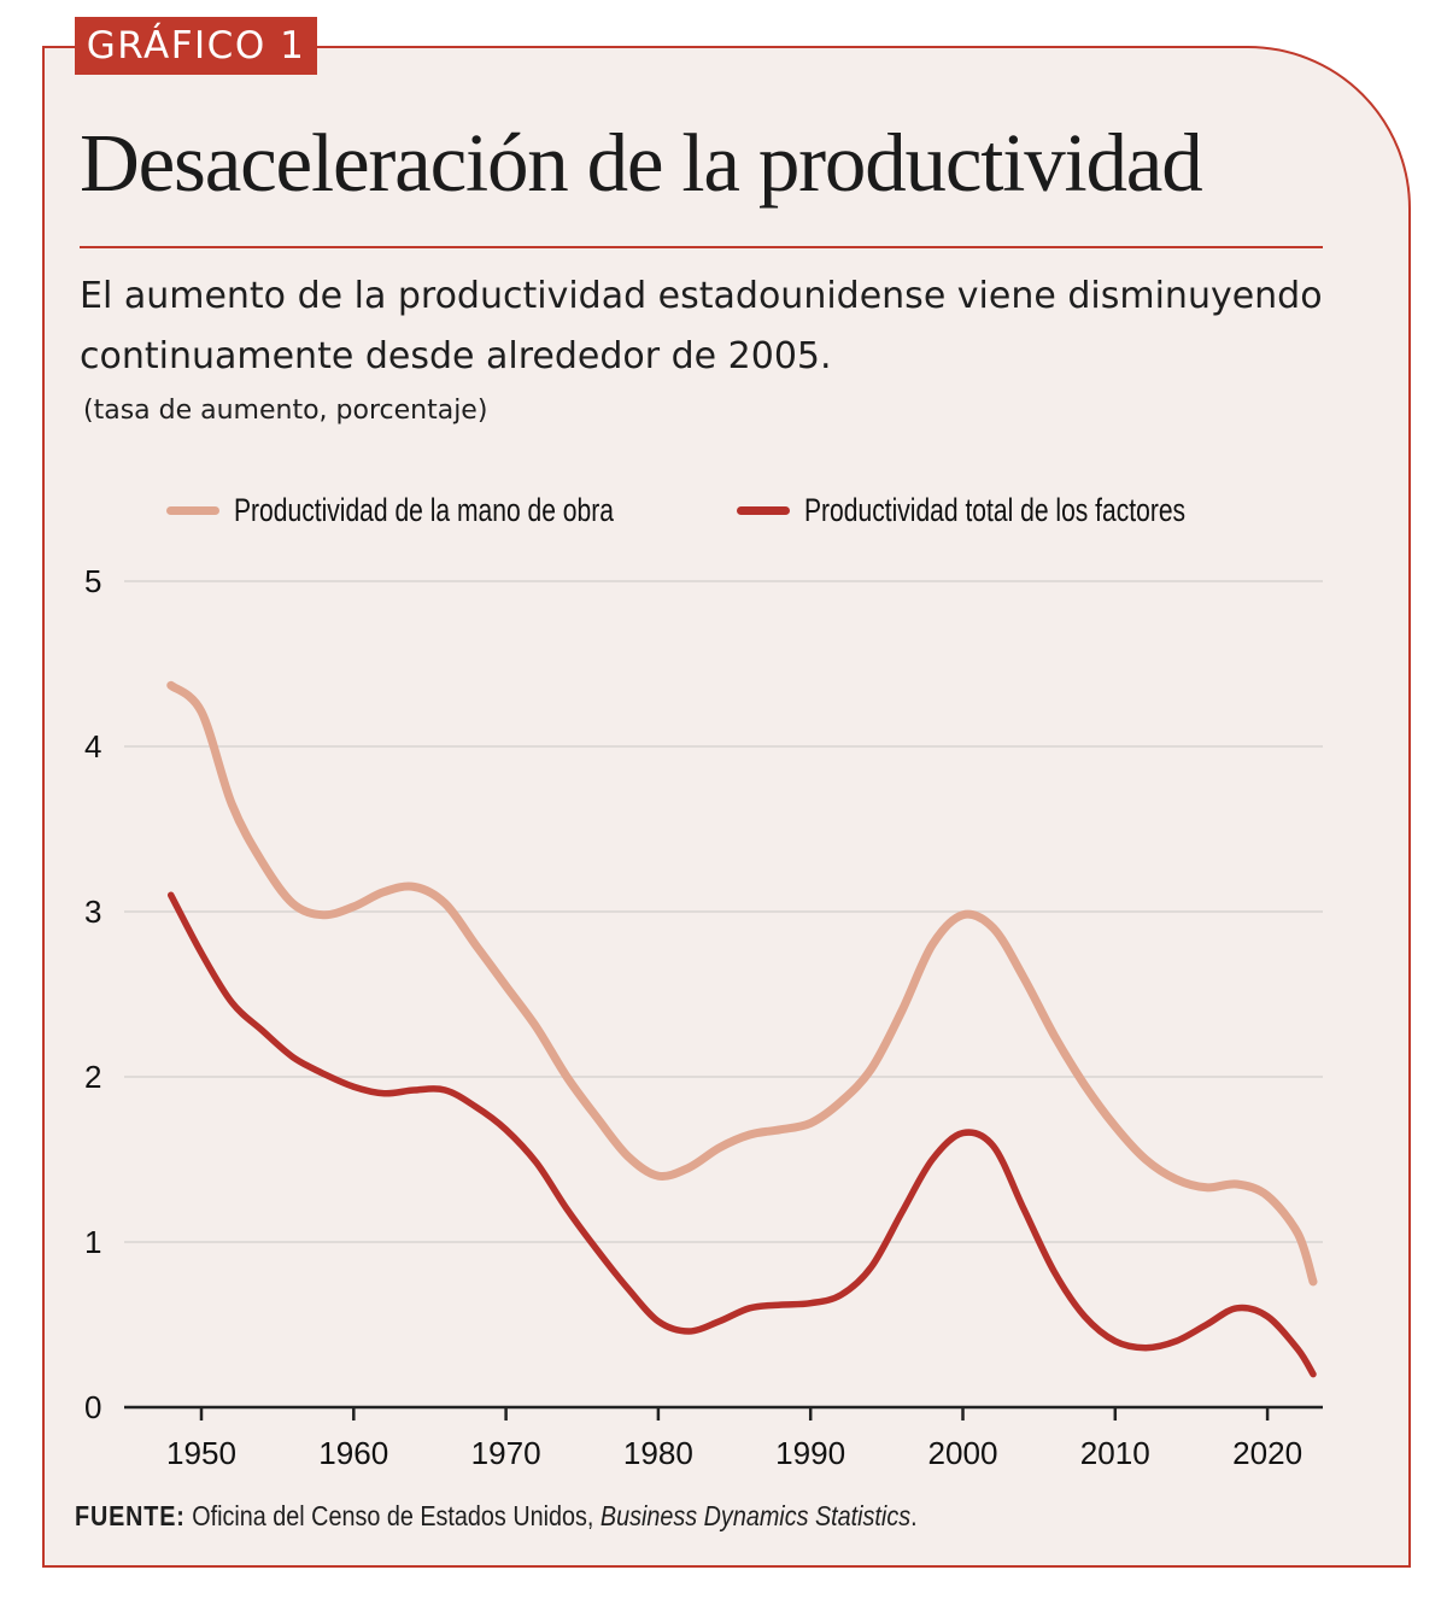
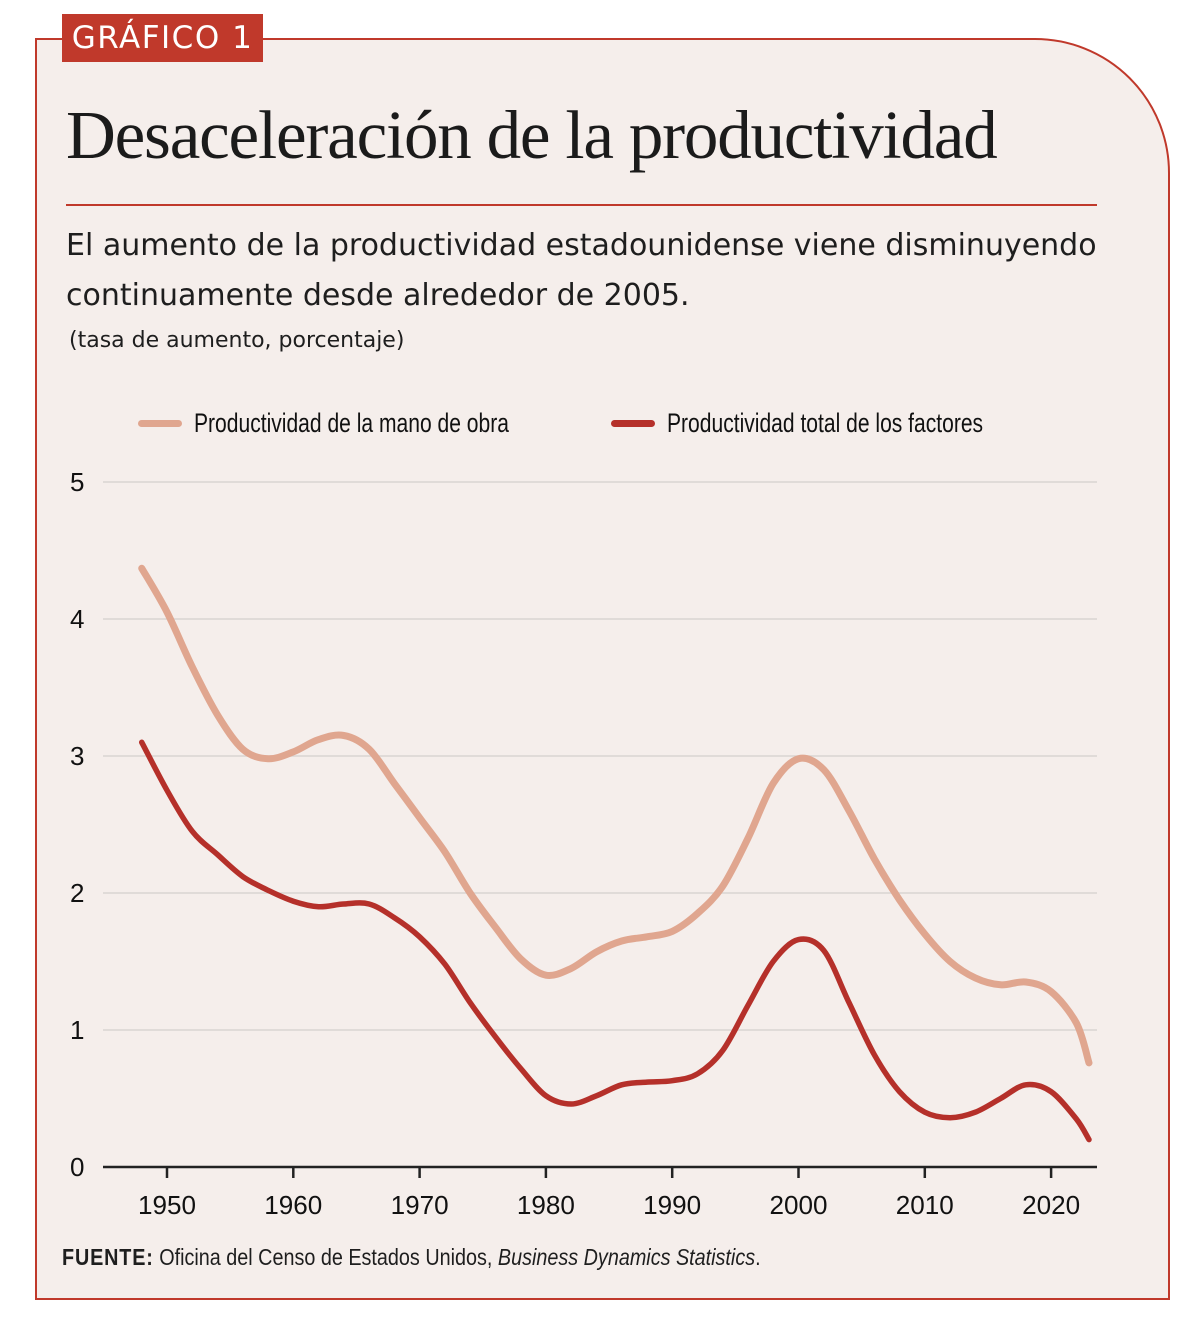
Productividad de la mano de obra/1950: 4.21 -> 4.05
